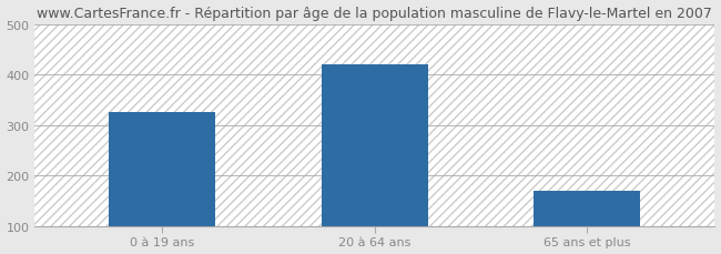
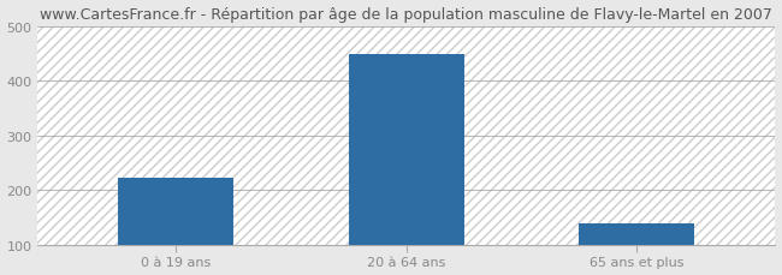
0 à 19 ans: 325 -> 222
20 à 64 ans: 420 -> 449
65 ans et plus: 170 -> 139
